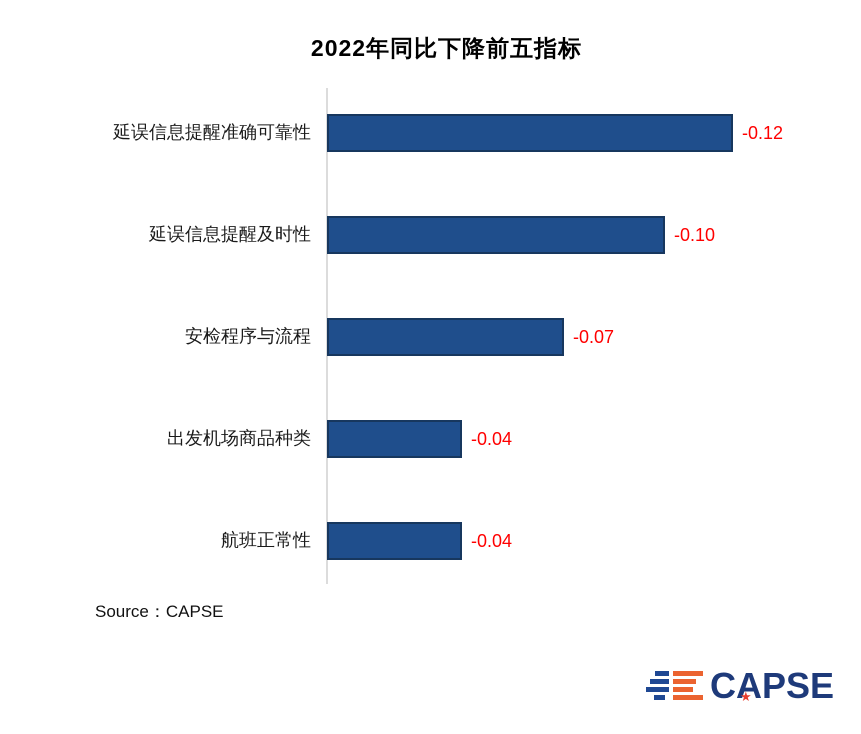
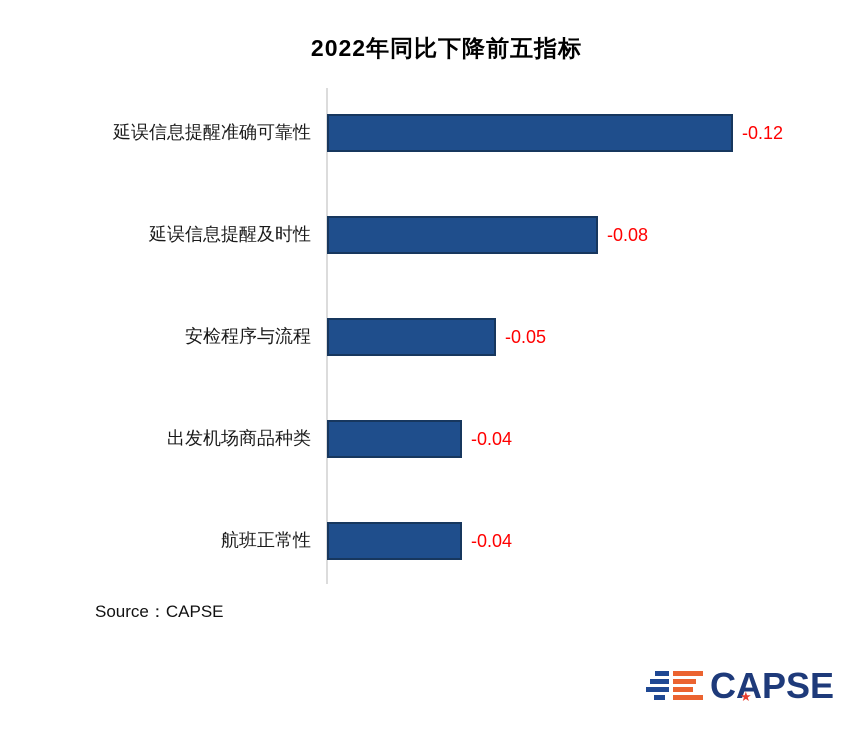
延误信息提醒及时性: -0.10 -> -0.08
安检程序与流程: -0.07 -> -0.05
